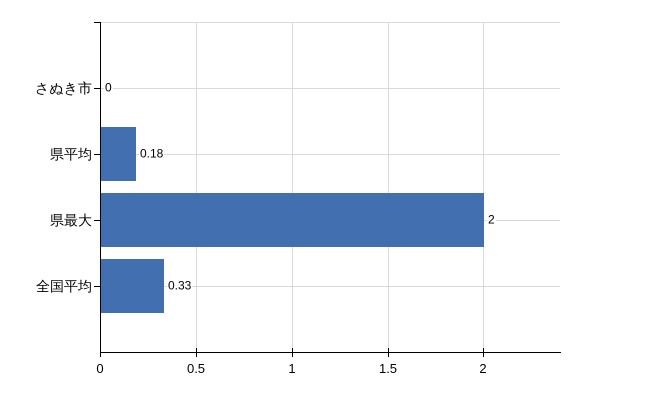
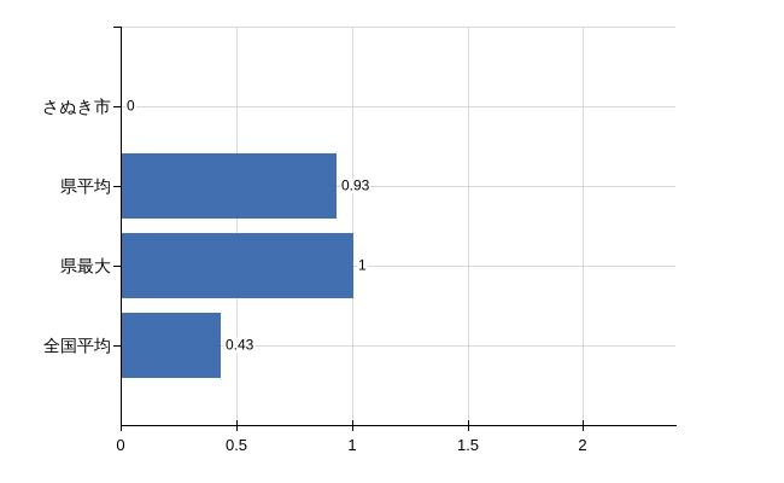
県平均: 0.18 -> 0.93
県最大: 2 -> 1
全国平均: 0.33 -> 0.43
